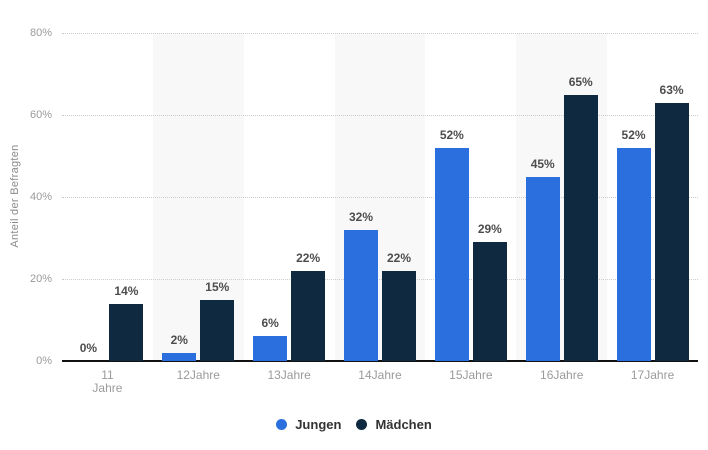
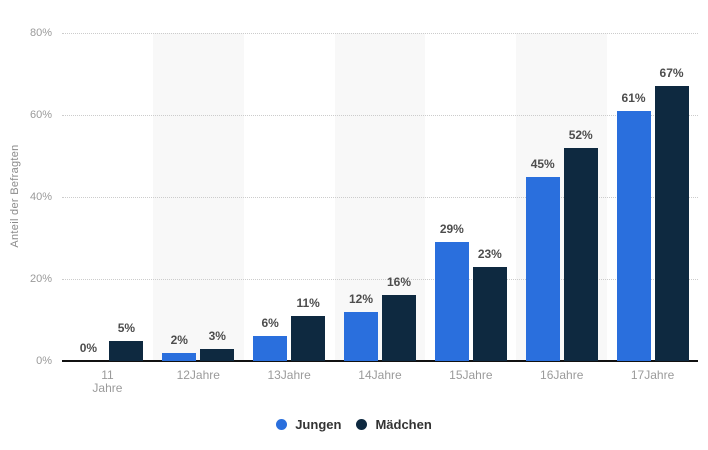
Mädchen/11 Jahre: 14% -> 5%
Mädchen/12Jahre: 15% -> 3%
Mädchen/13Jahre: 22% -> 11%
Jungen/14Jahre: 32% -> 12%
Mädchen/14Jahre: 22% -> 16%
Jungen/15Jahre: 52% -> 29%
Mädchen/15Jahre: 29% -> 23%
Mädchen/16Jahre: 65% -> 52%
Jungen/17Jahre: 52% -> 61%
Mädchen/17Jahre: 63% -> 67%
